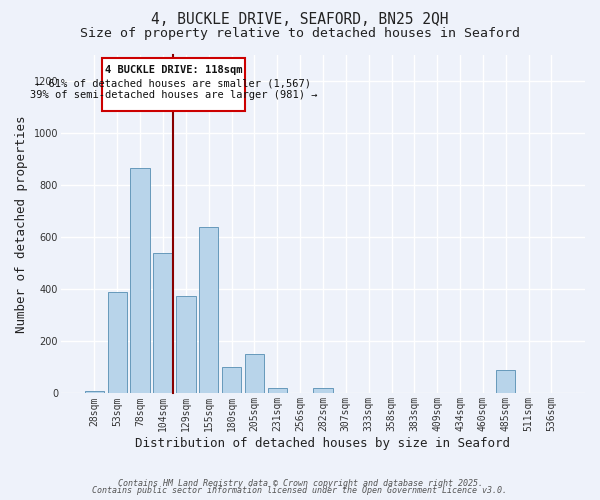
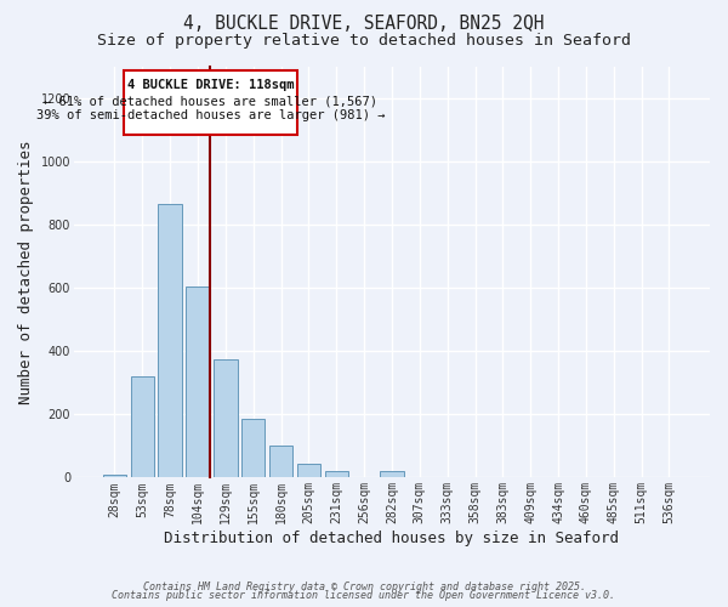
53sqm: 390 -> 320
104sqm: 540 -> 605
155sqm: 640 -> 185
205sqm: 150 -> 42
485sqm: 90 -> 2
